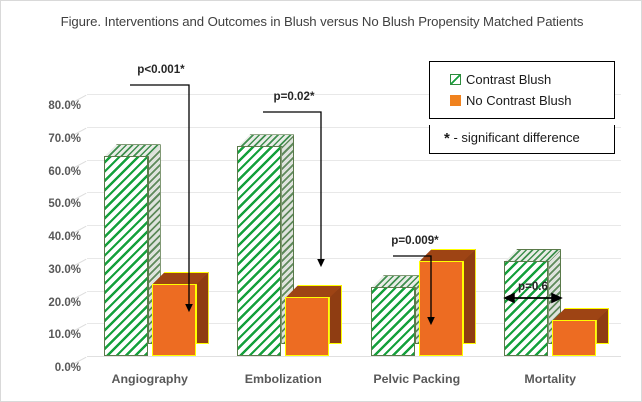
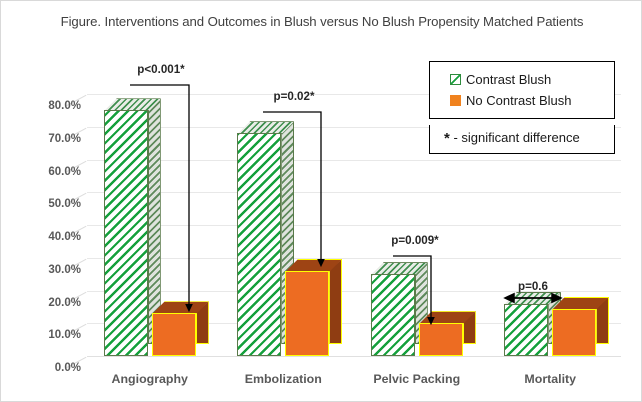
Contrast Blush/Angiography: 61% -> 75%
No Contrast Blush/Angiography: 22% -> 13%
Contrast Blush/Embolization: 64% -> 68%
No Contrast Blush/Embolization: 18% -> 26%
Contrast Blush/Pelvic Packing: 21% -> 25%
No Contrast Blush/Pelvic Packing: 29% -> 10%
Contrast Blush/Mortality: 29% -> 16%
No Contrast Blush/Mortality: 11% -> 14%
